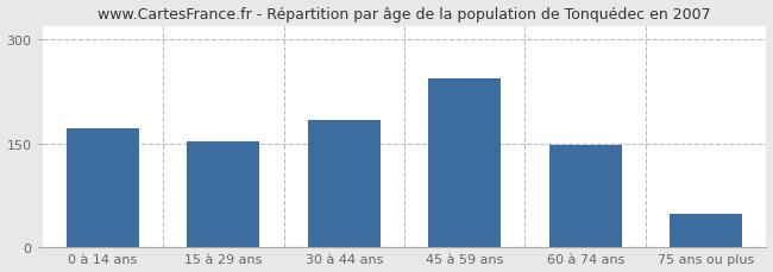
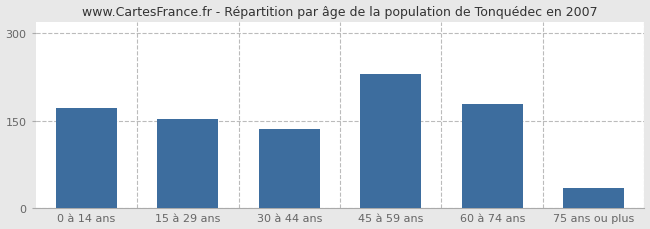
30 à 44 ans: 183 -> 136
45 à 59 ans: 243 -> 230
60 à 74 ans: 147 -> 178
75 ans ou plus: 48 -> 34
